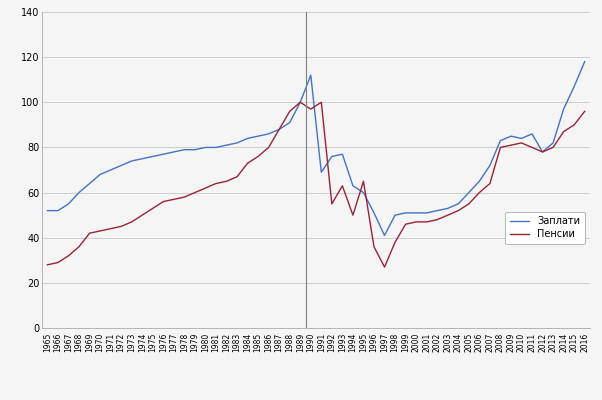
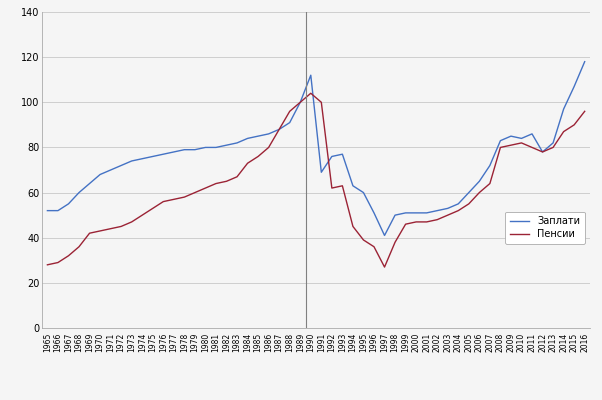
Пенсии/1990: 97 -> 104
Пенсии/1992: 55 -> 62
Пенсии/1994: 50 -> 45
Пенсии/1995: 65 -> 39
